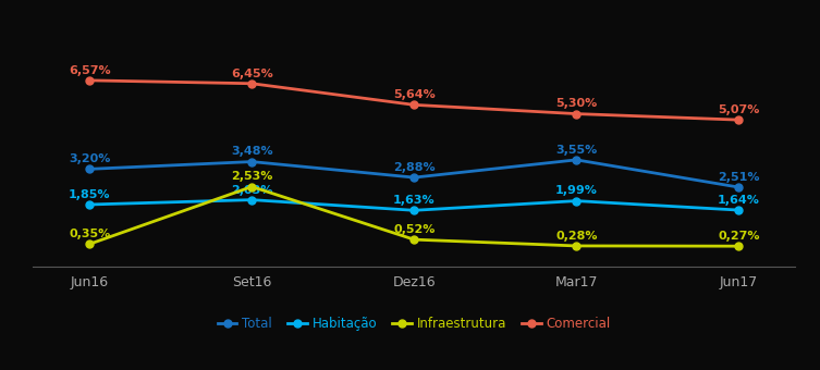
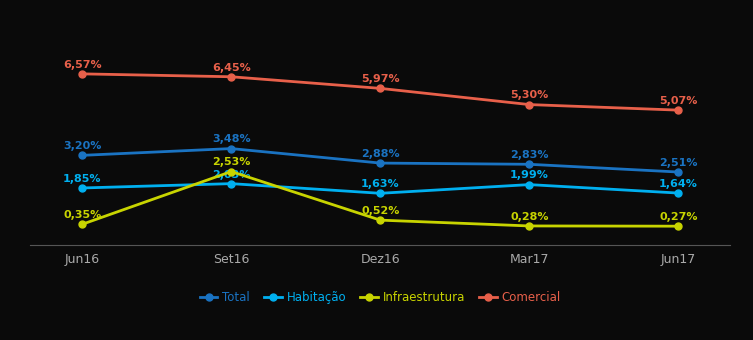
Comercial/Dez16: 5,64% -> 5,97%
Total/Mar17: 3,55% -> 2,83%
